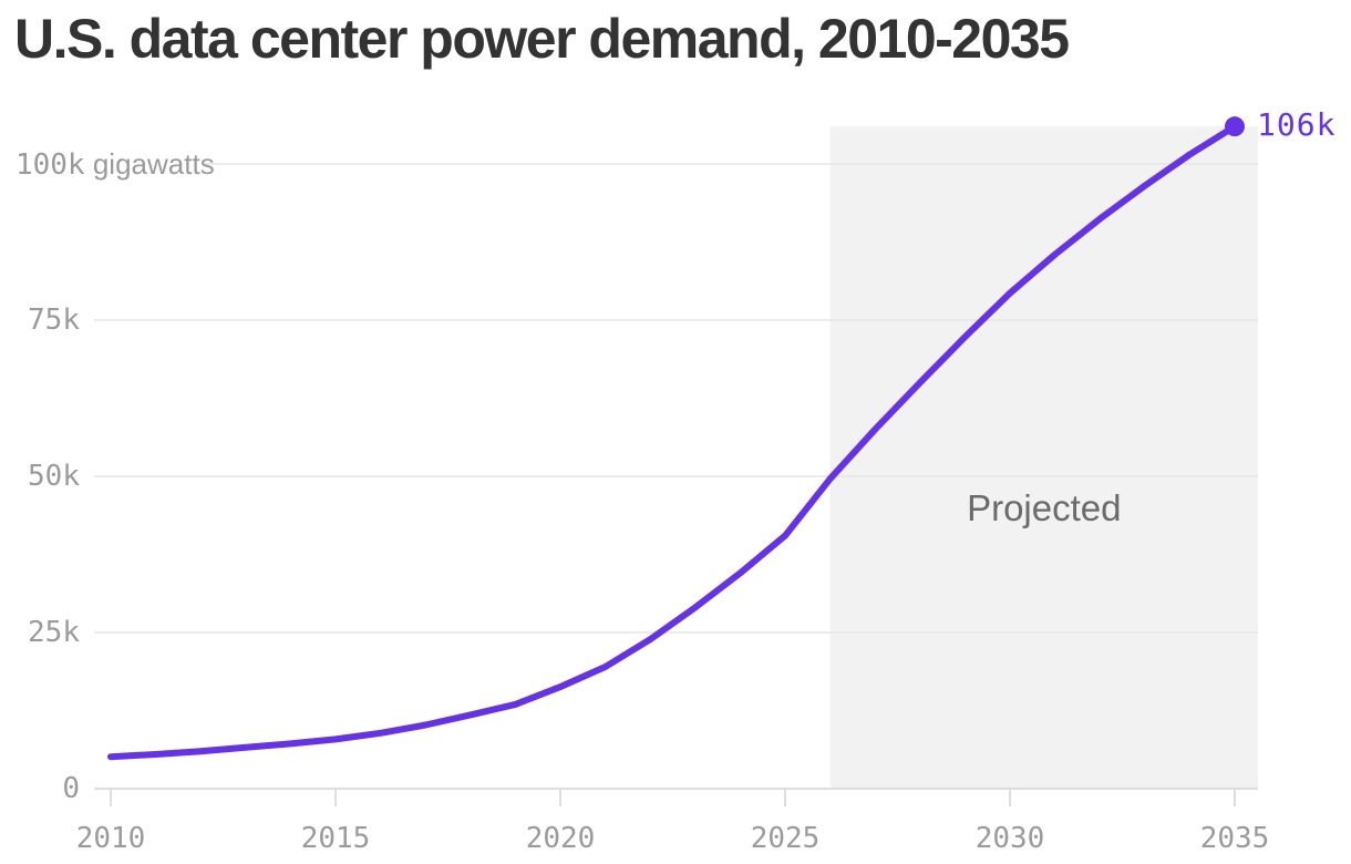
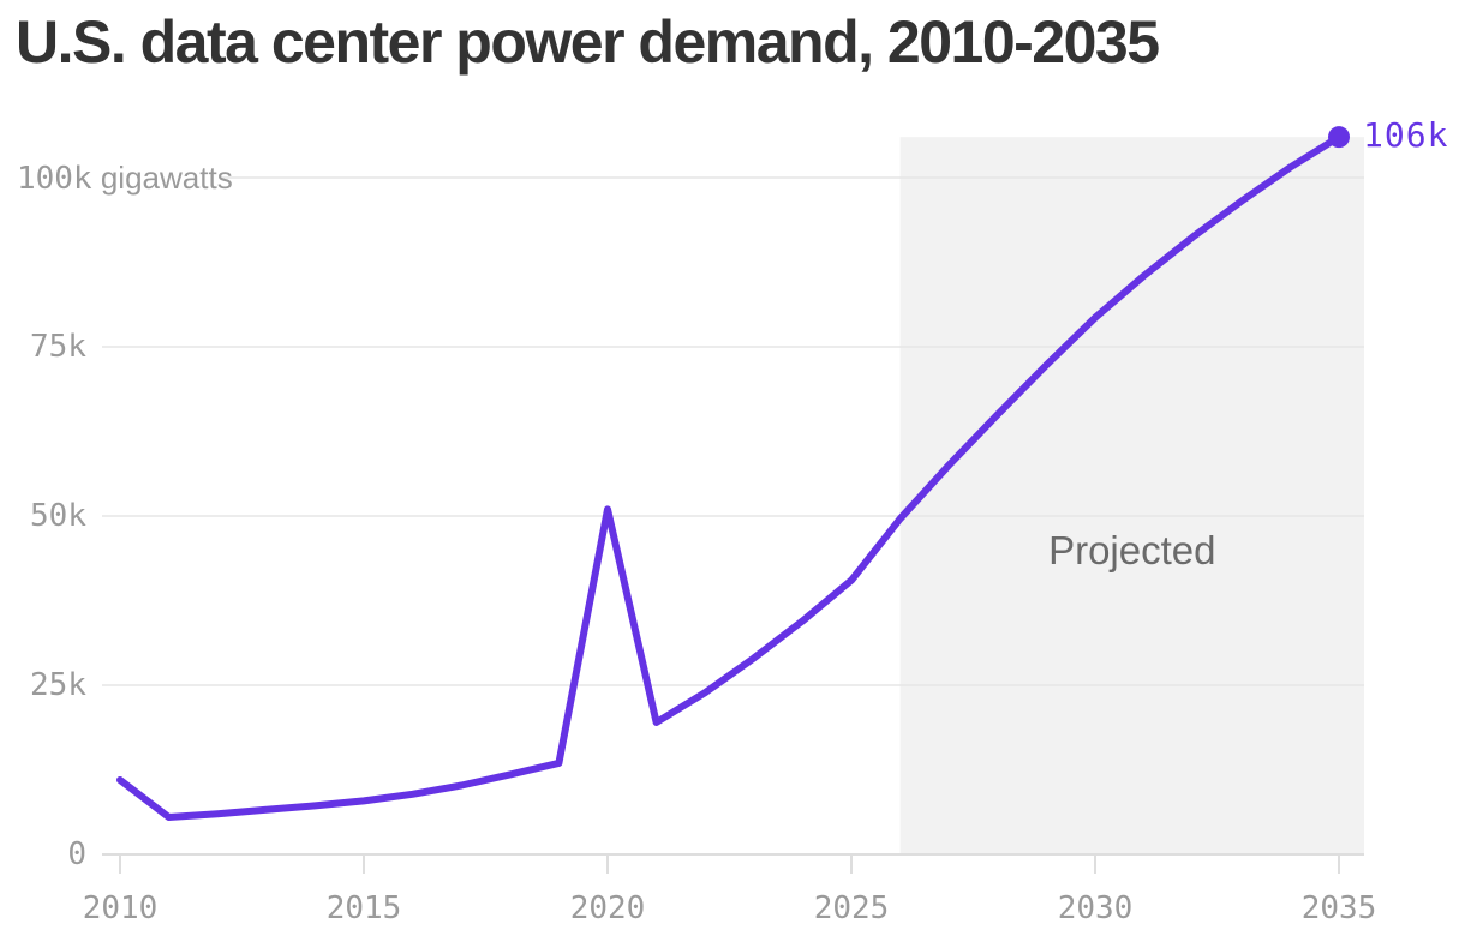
2010: 5k -> 11k
2020: 16k -> 51k
